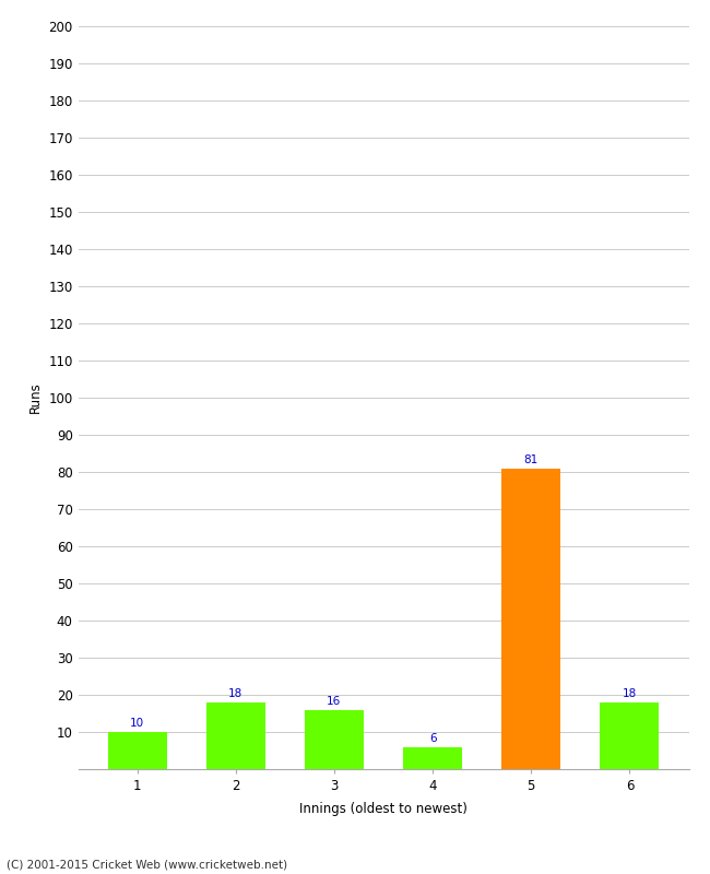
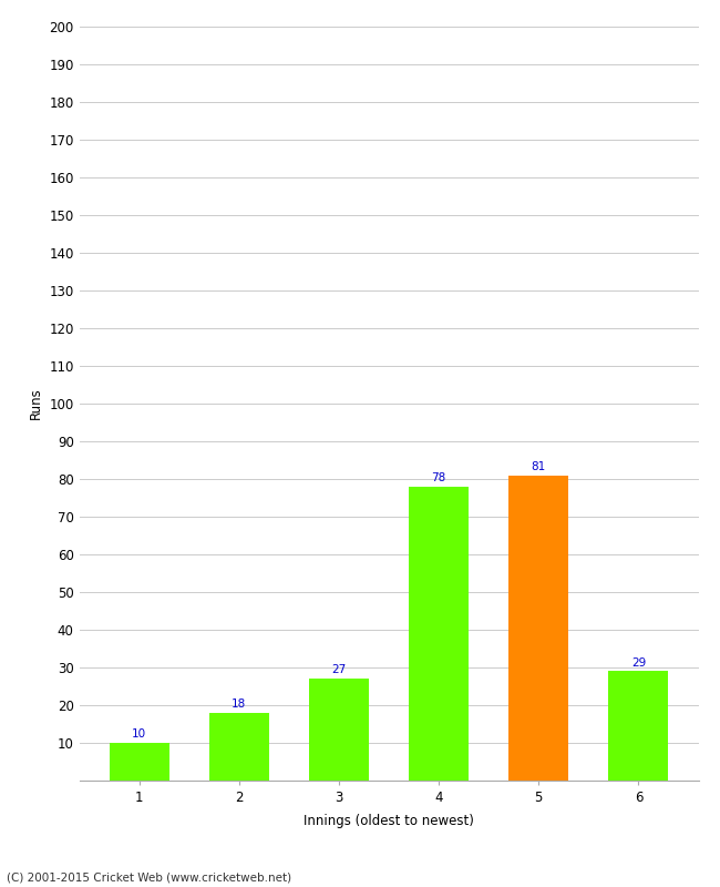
3: 16 -> 27
4: 6 -> 78
6: 18 -> 29
